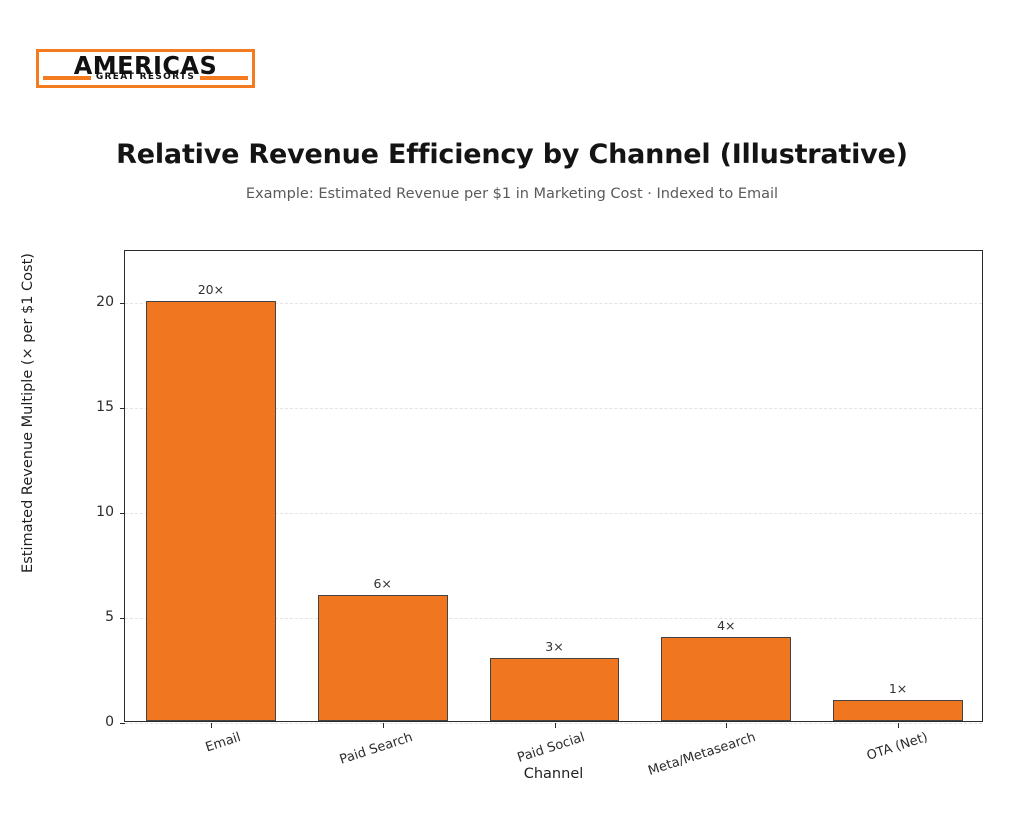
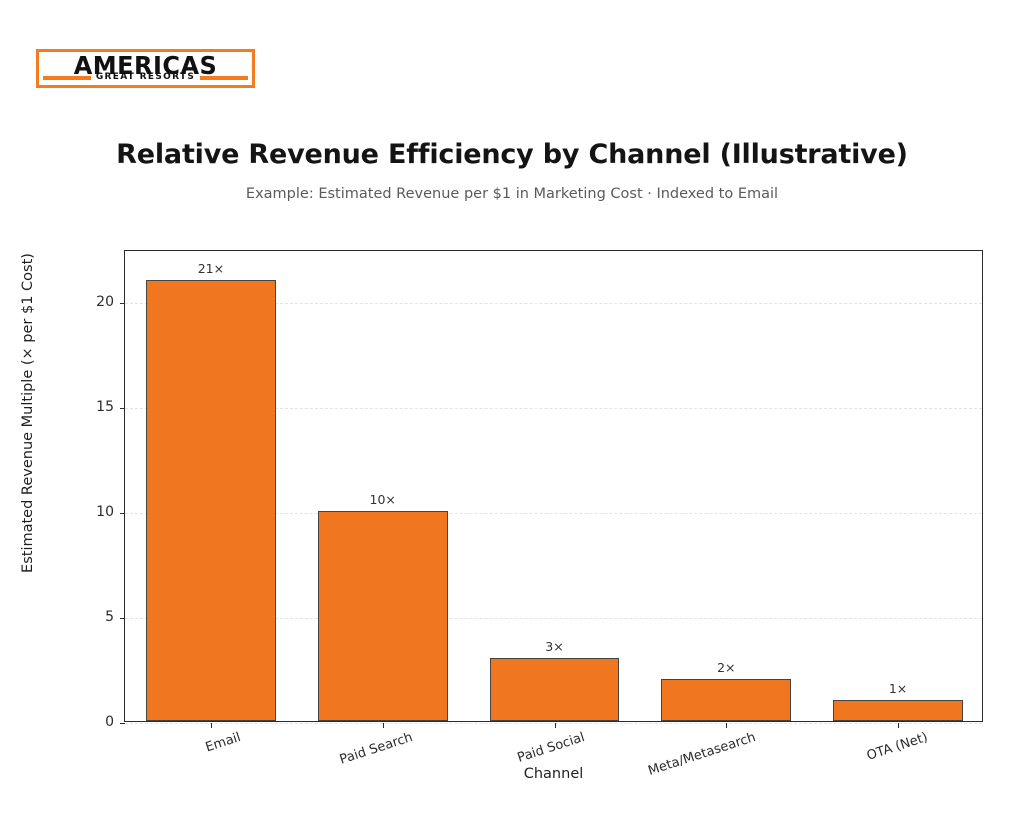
Email: 20 -> 21
Paid Search: 6 -> 10
Meta/Metasearch: 4 -> 2
